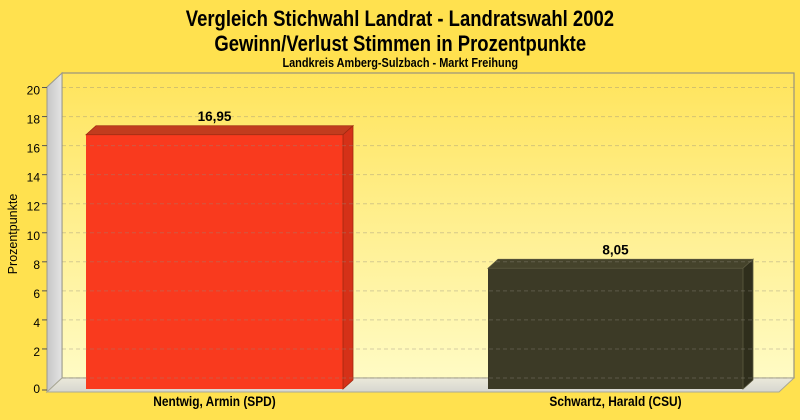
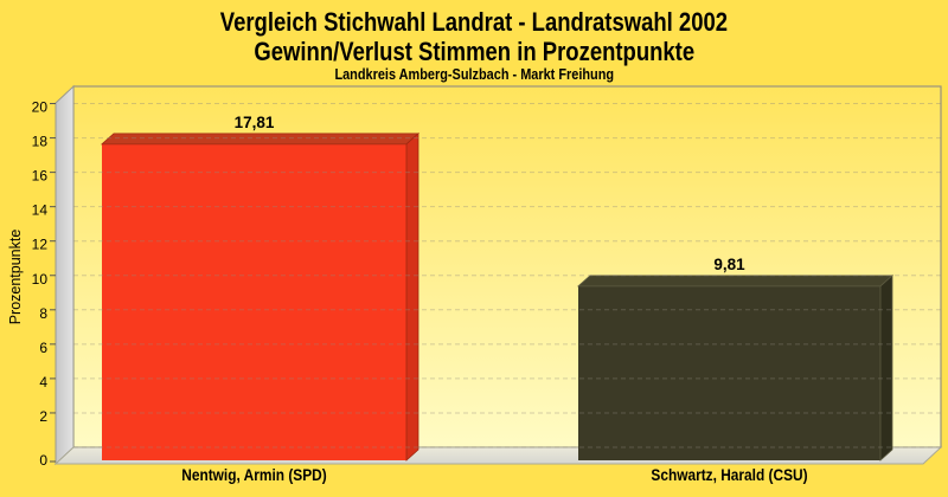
Nentwig, Armin (SPD): 16,95 -> 17,81
Schwartz, Harald (CSU): 8,05 -> 9,81
